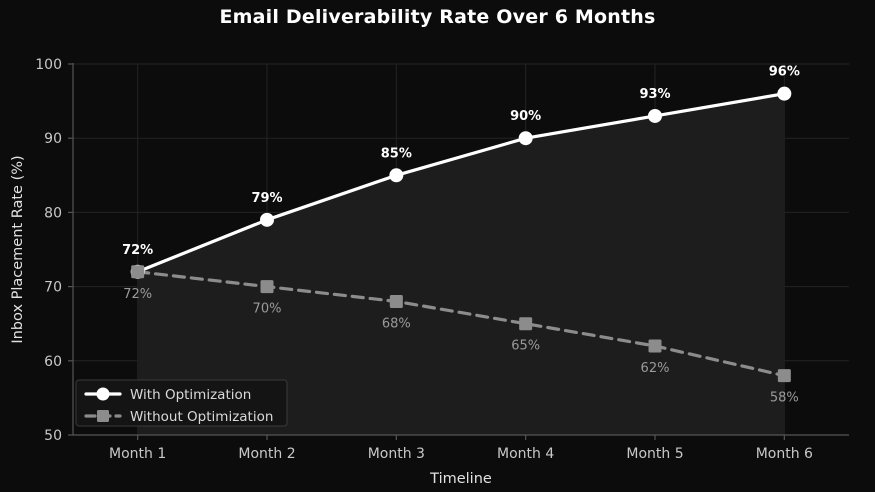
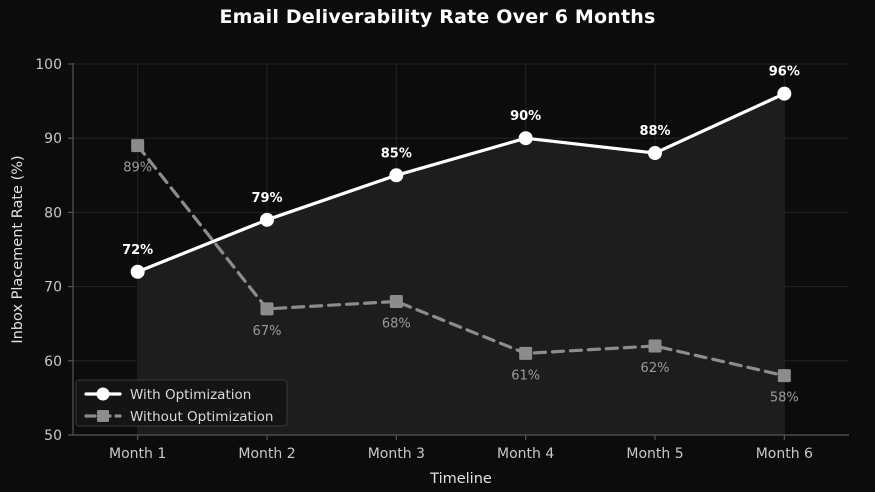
Without Optimization/Month 1: 72% -> 89%
Without Optimization/Month 2: 70% -> 67%
Without Optimization/Month 4: 65% -> 61%
With Optimization/Month 5: 93% -> 88%
